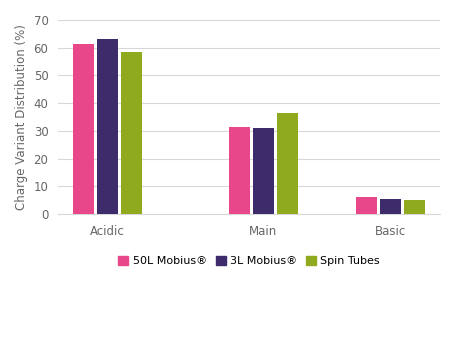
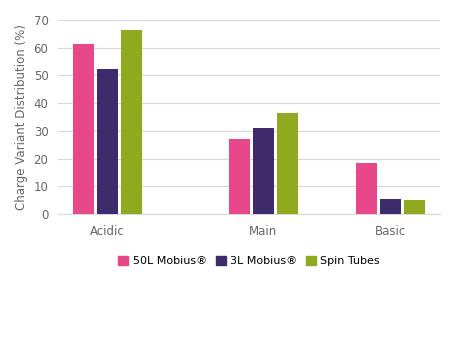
3L Mobius®/Acidic: 63.0 -> 52.5
Spin Tubes/Acidic: 58.5 -> 66.5
50L Mobius®/Main: 31.5 -> 27.0
50L Mobius®/Basic: 6.2 -> 18.5
